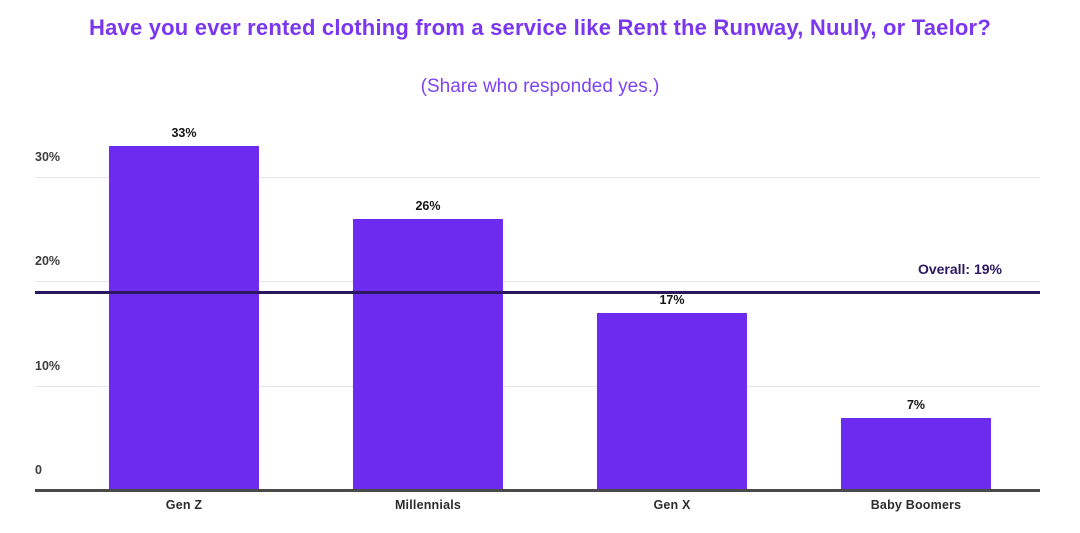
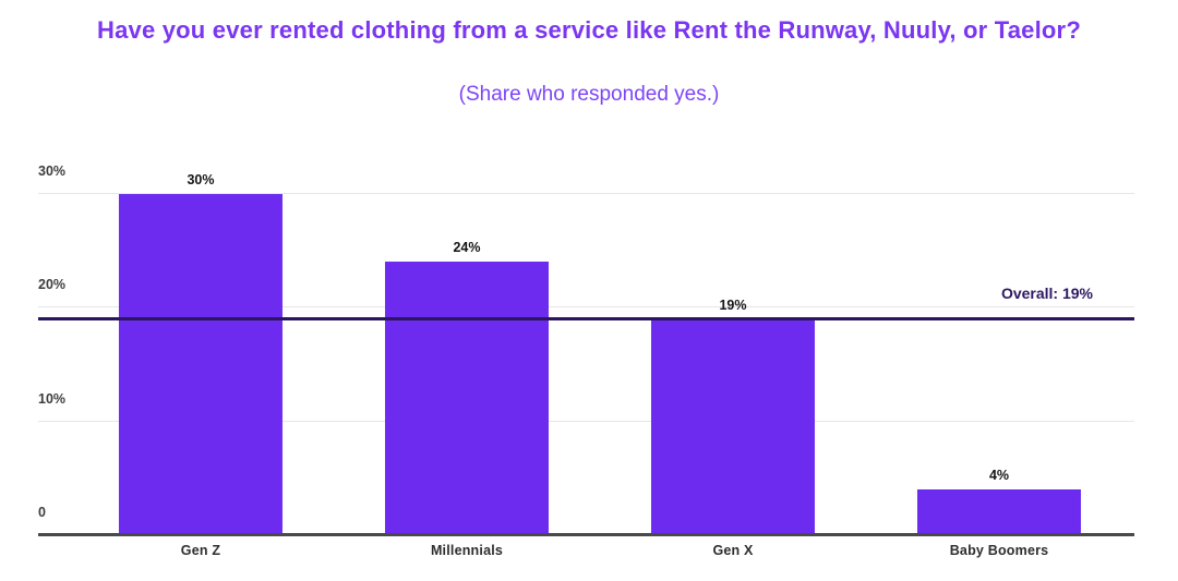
Gen Z: 33% -> 30%
Millennials: 26% -> 24%
Gen X: 17% -> 19%
Baby Boomers: 7% -> 4%
